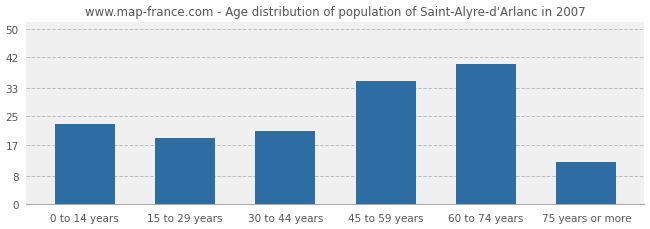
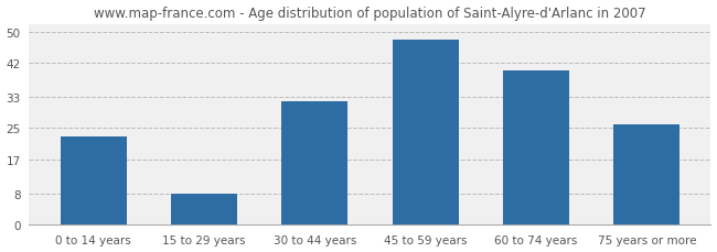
15 to 29 years: 19 -> 8
30 to 44 years: 21 -> 32
45 to 59 years: 35 -> 48
75 years or more: 12 -> 26
